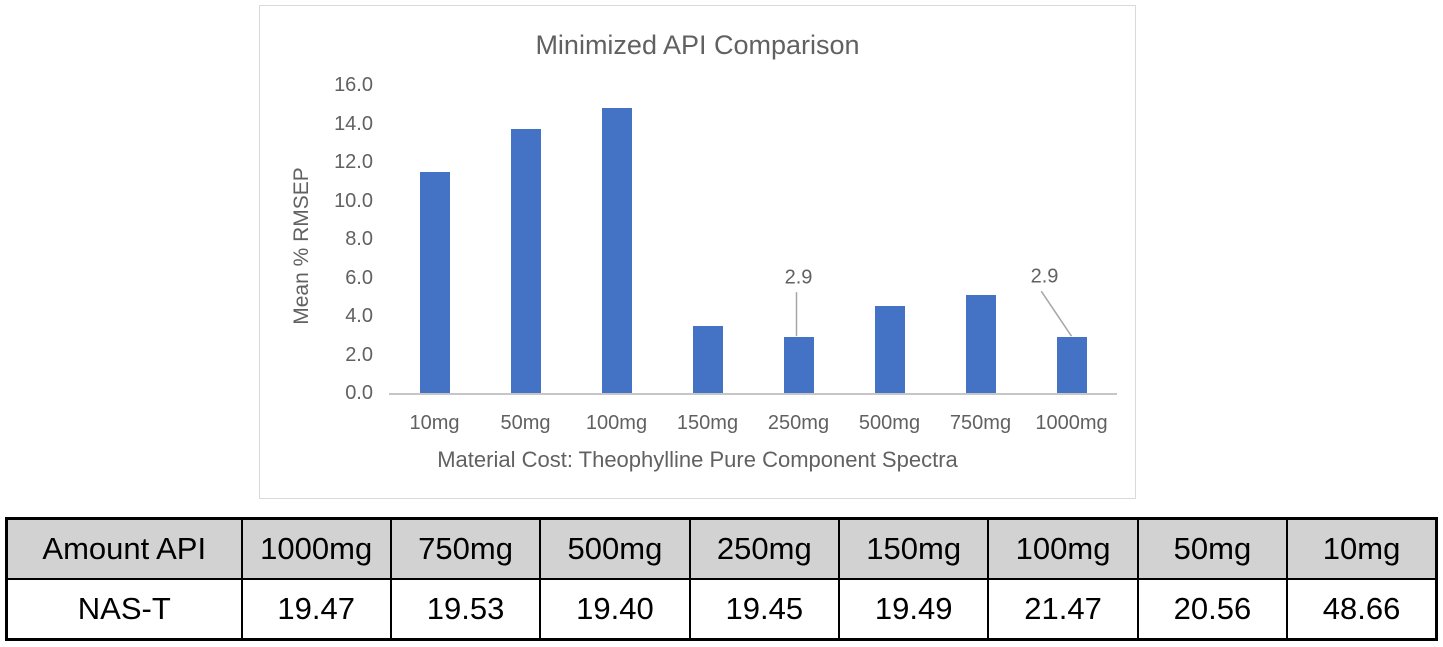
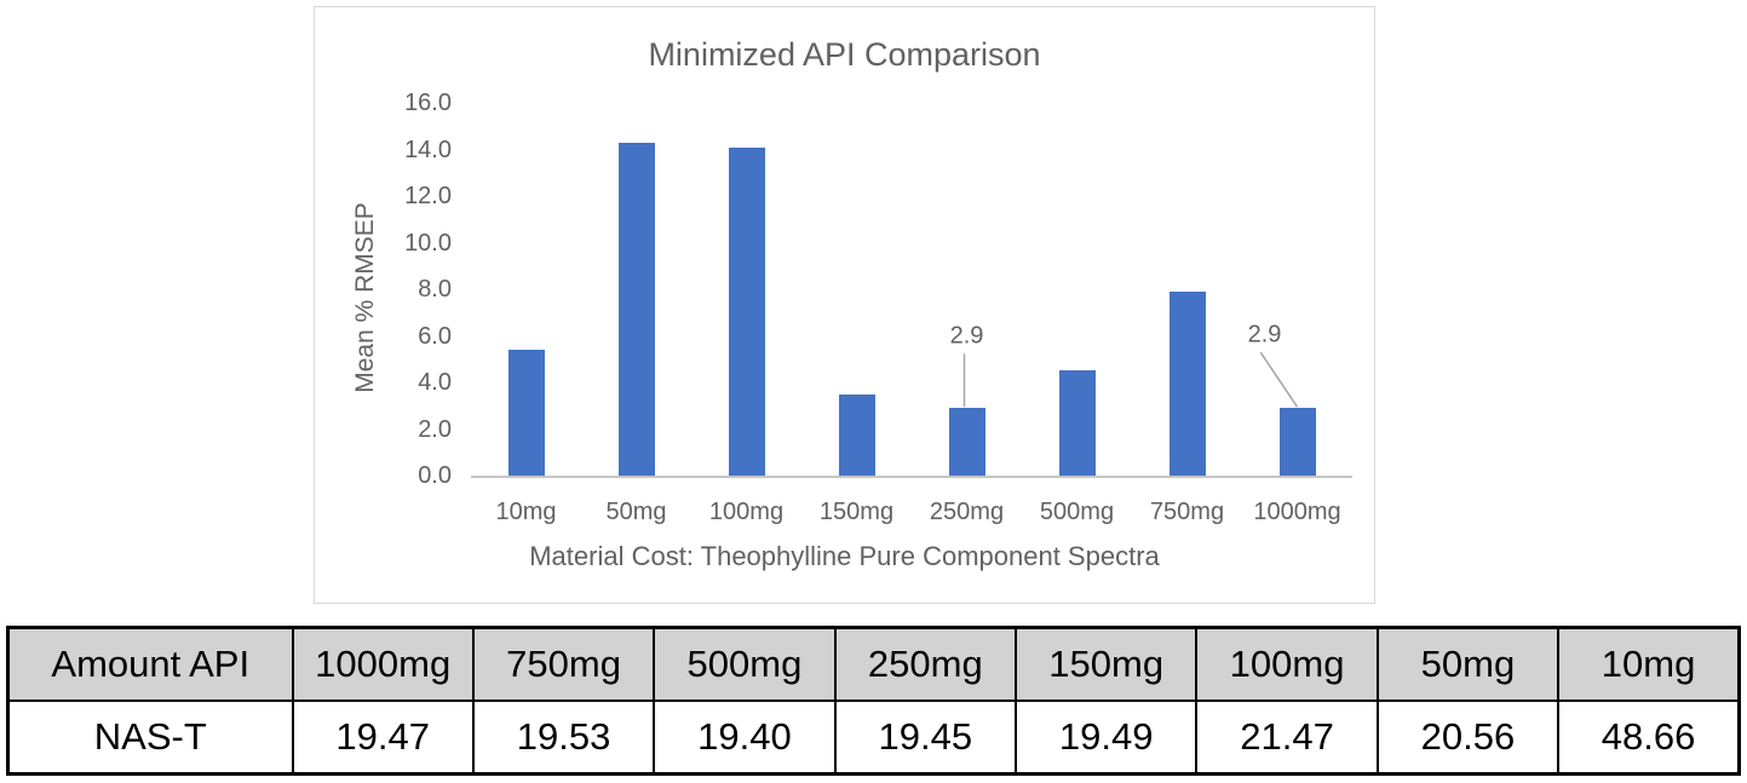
10mg: 11.5 -> 5.4
50mg: 13.7 -> 14.3
100mg: 14.8 -> 14.1
750mg: 5.1 -> 7.9
